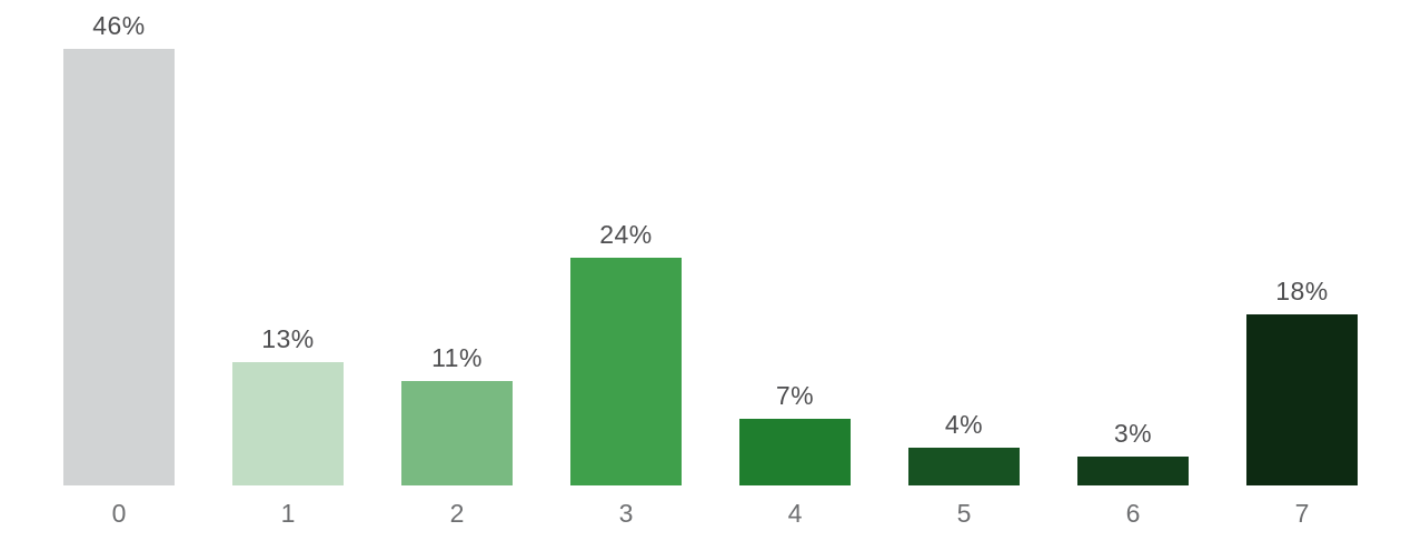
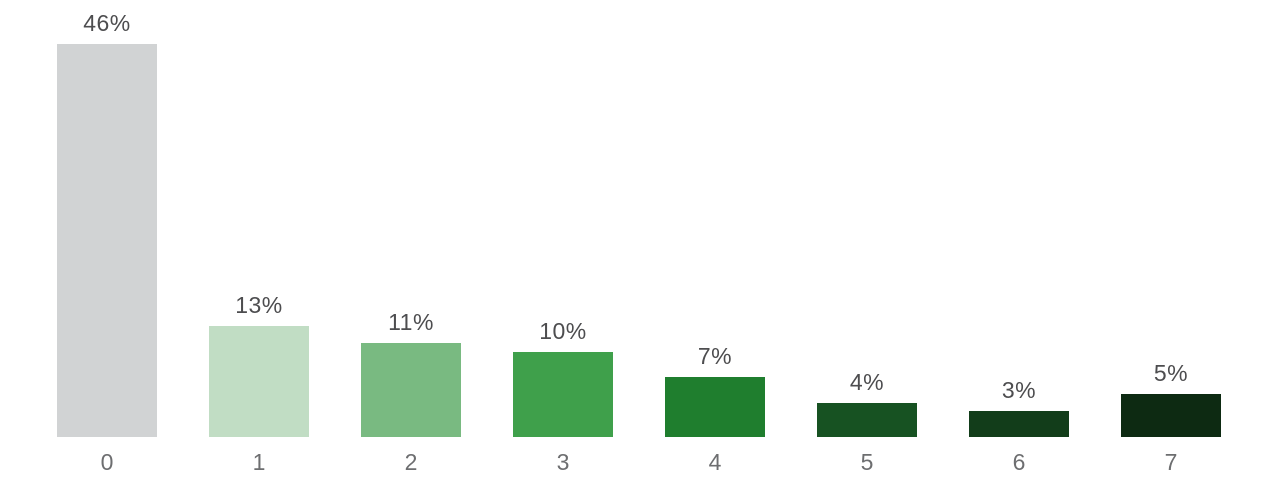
3: 24% -> 10%
7: 18% -> 5%
